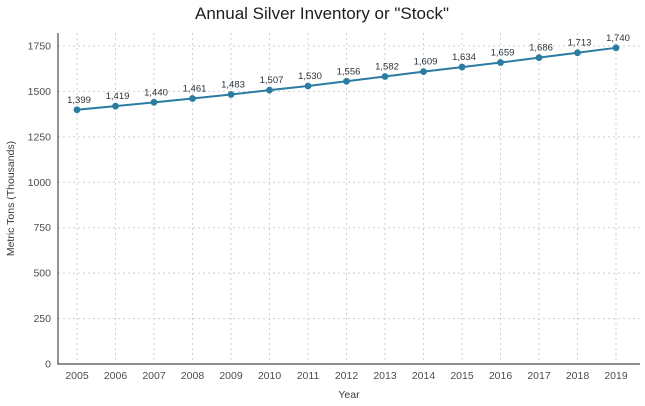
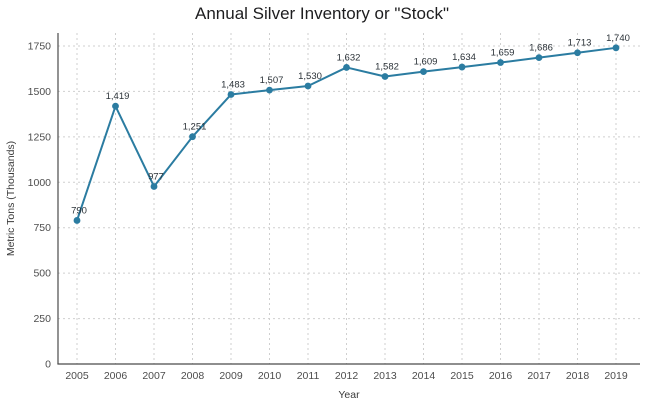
2005: 1,399 -> 790
2007: 1,440 -> 977
2008: 1,461 -> 1,251
2012: 1,556 -> 1,632
